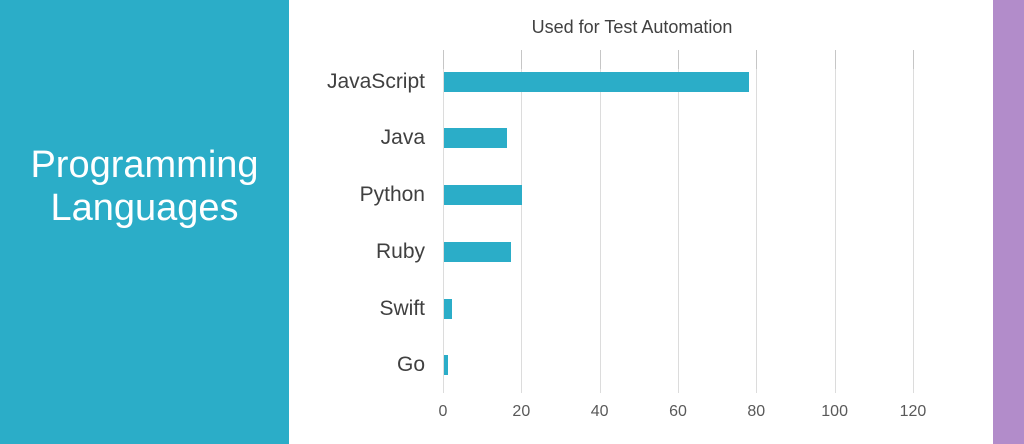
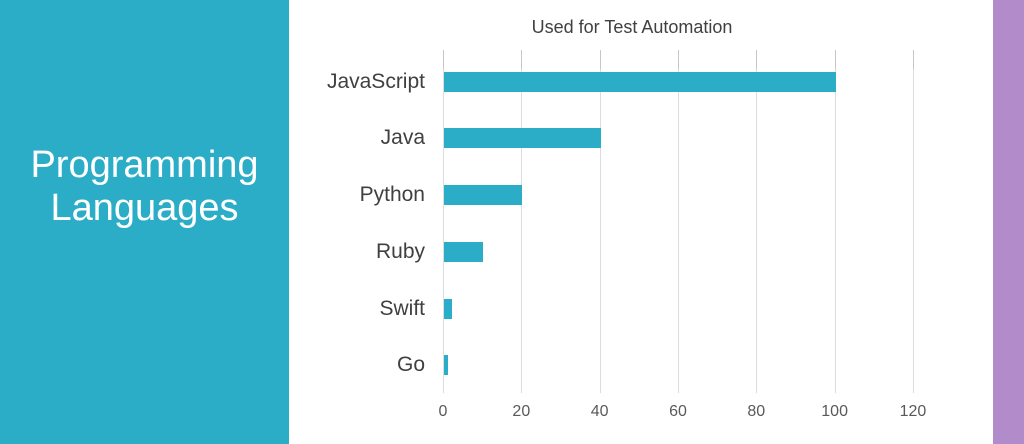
JavaScript: 78 -> 100
Java: 16 -> 40
Ruby: 17 -> 10
